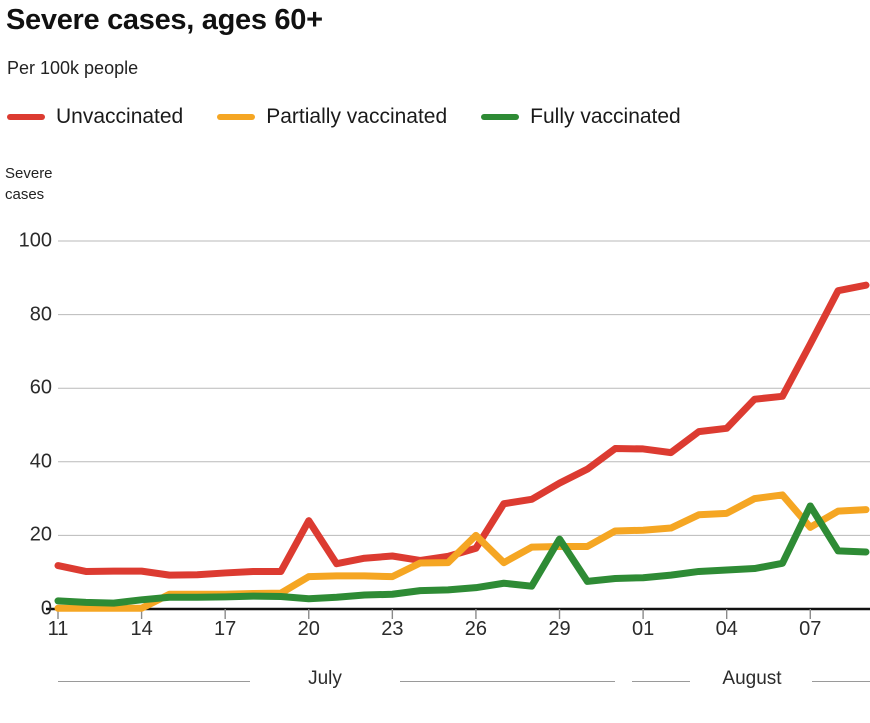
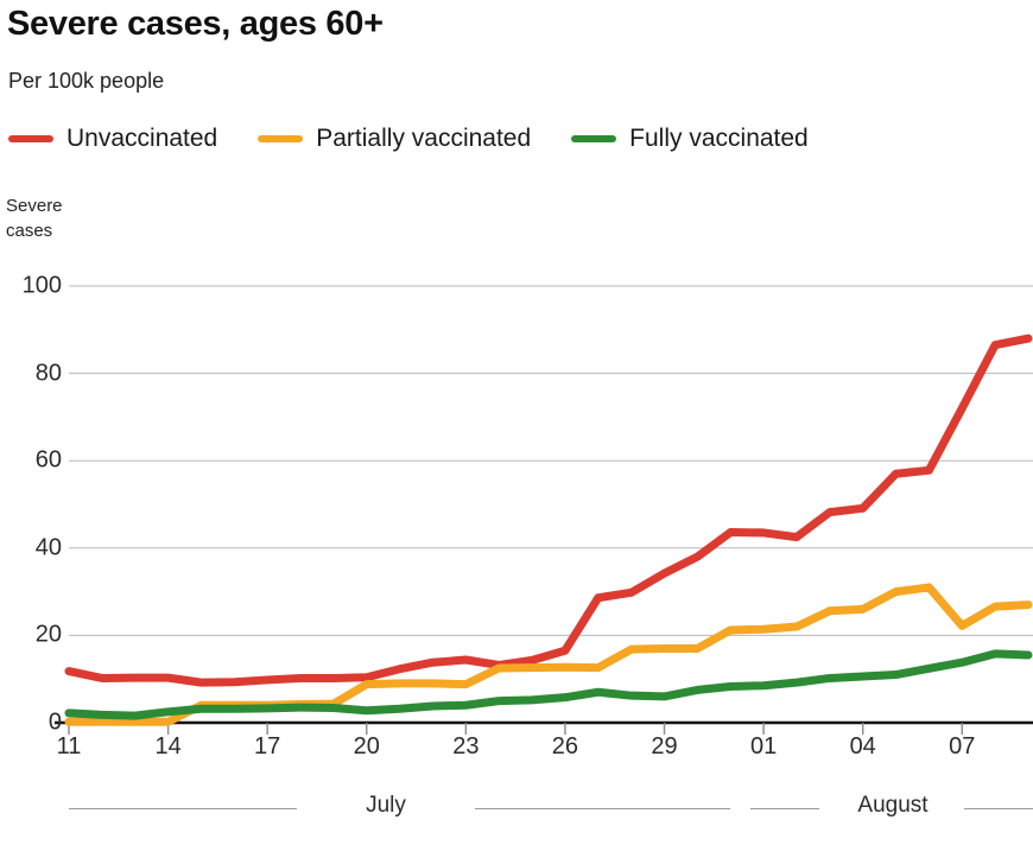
Unvaccinated/20: 24 -> 10
Partially vaccinated/26: 20 -> 13
Fully vaccinated/29: 19 -> 6
Fully vaccinated/07: 28 -> 14
